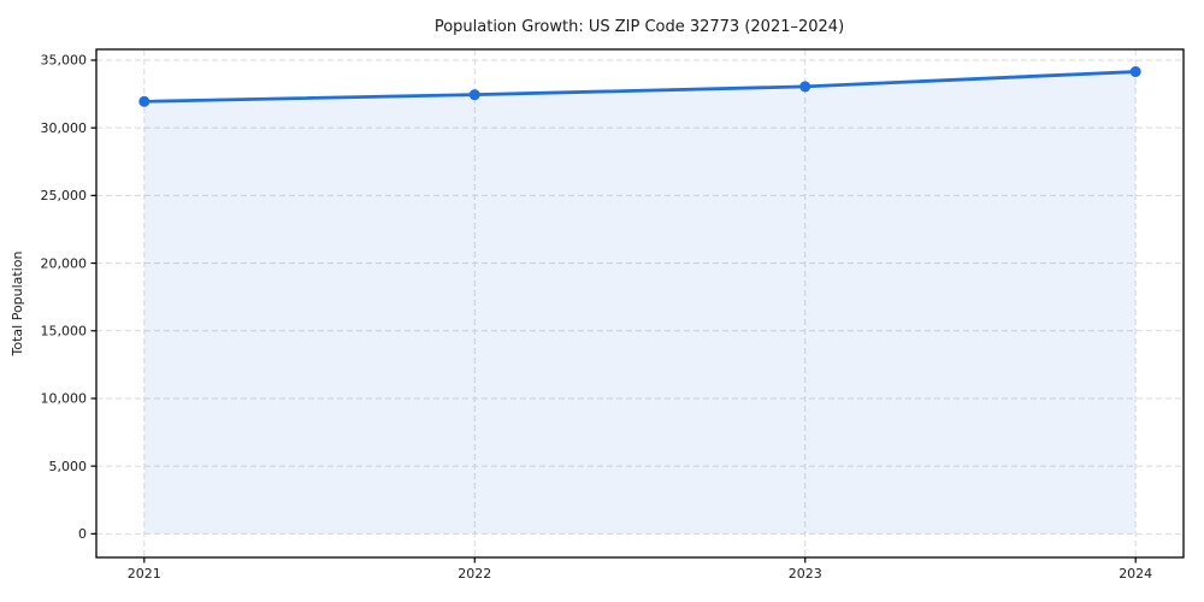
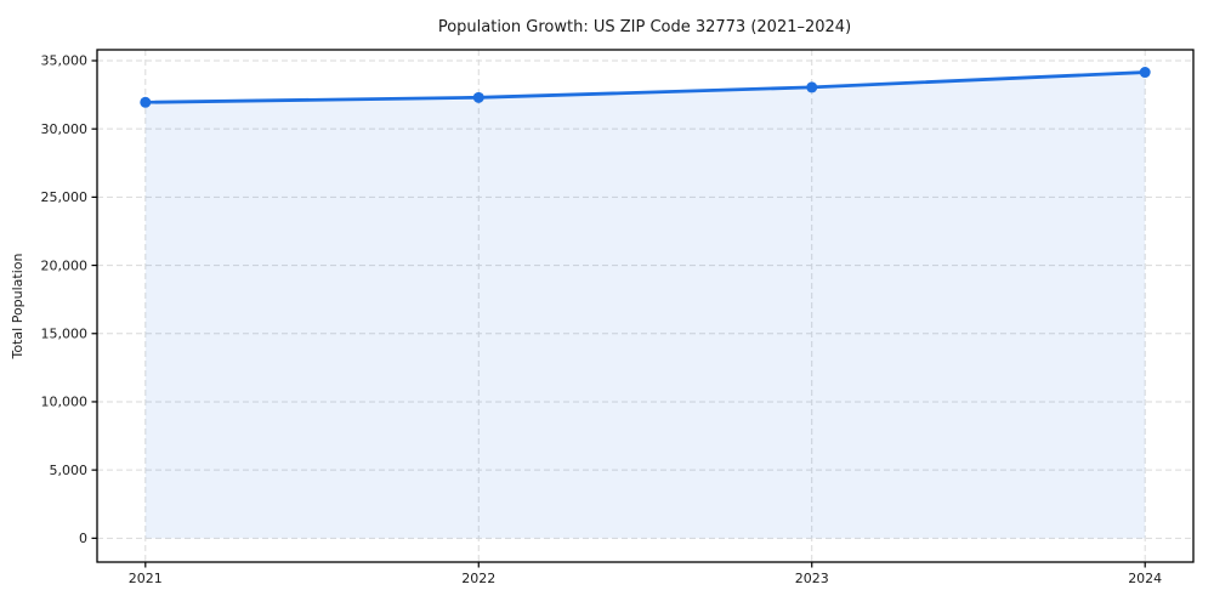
2022: 32400 -> 32300
